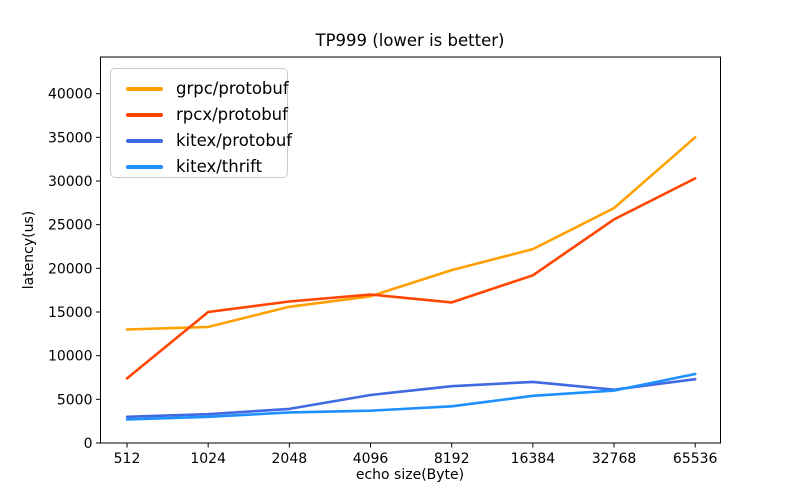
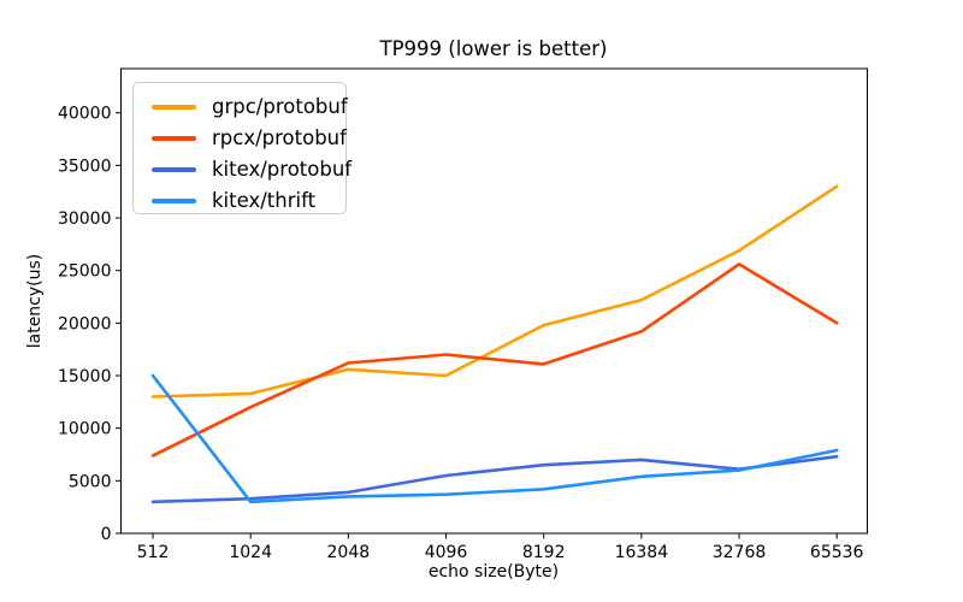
kitex/thrift/512: 3000 -> 15000
rpcx/protobuf/1024: 15000 -> 12000
grpc/protobuf/4096: 17000 -> 15000
grpc/protobuf/65536: 35000 -> 33000
rpcx/protobuf/65536: 30000 -> 20000
